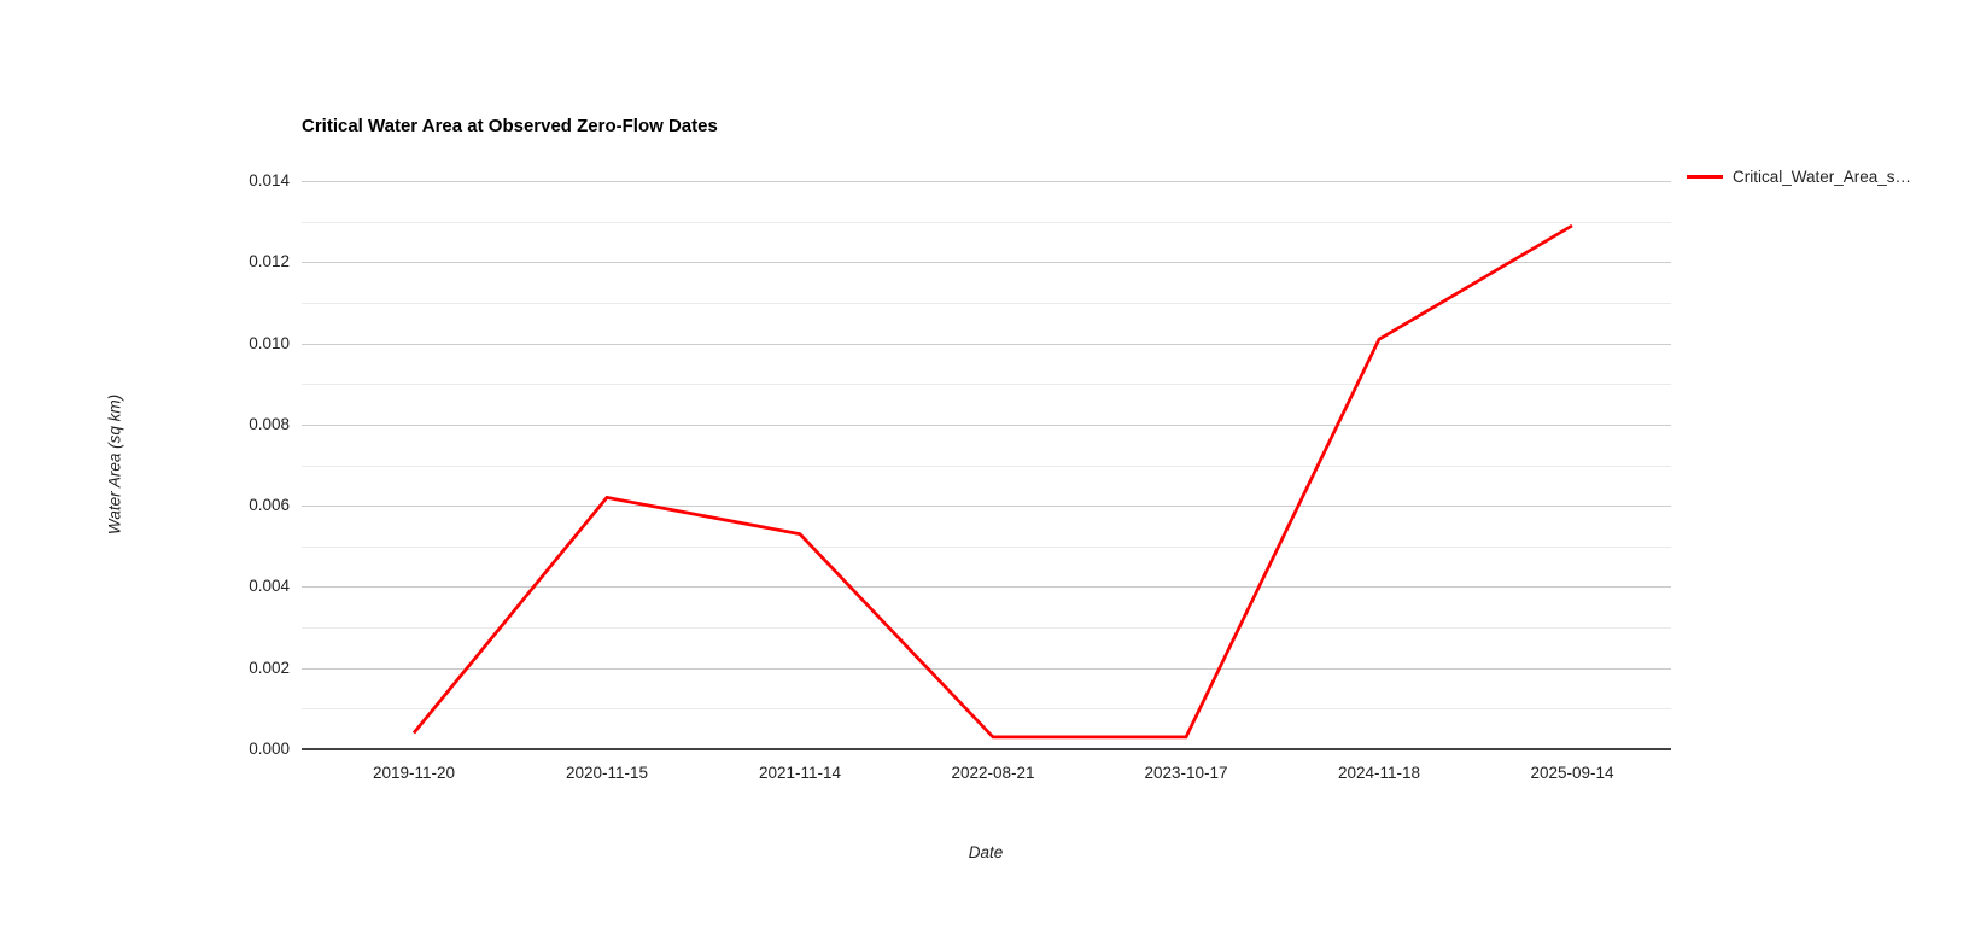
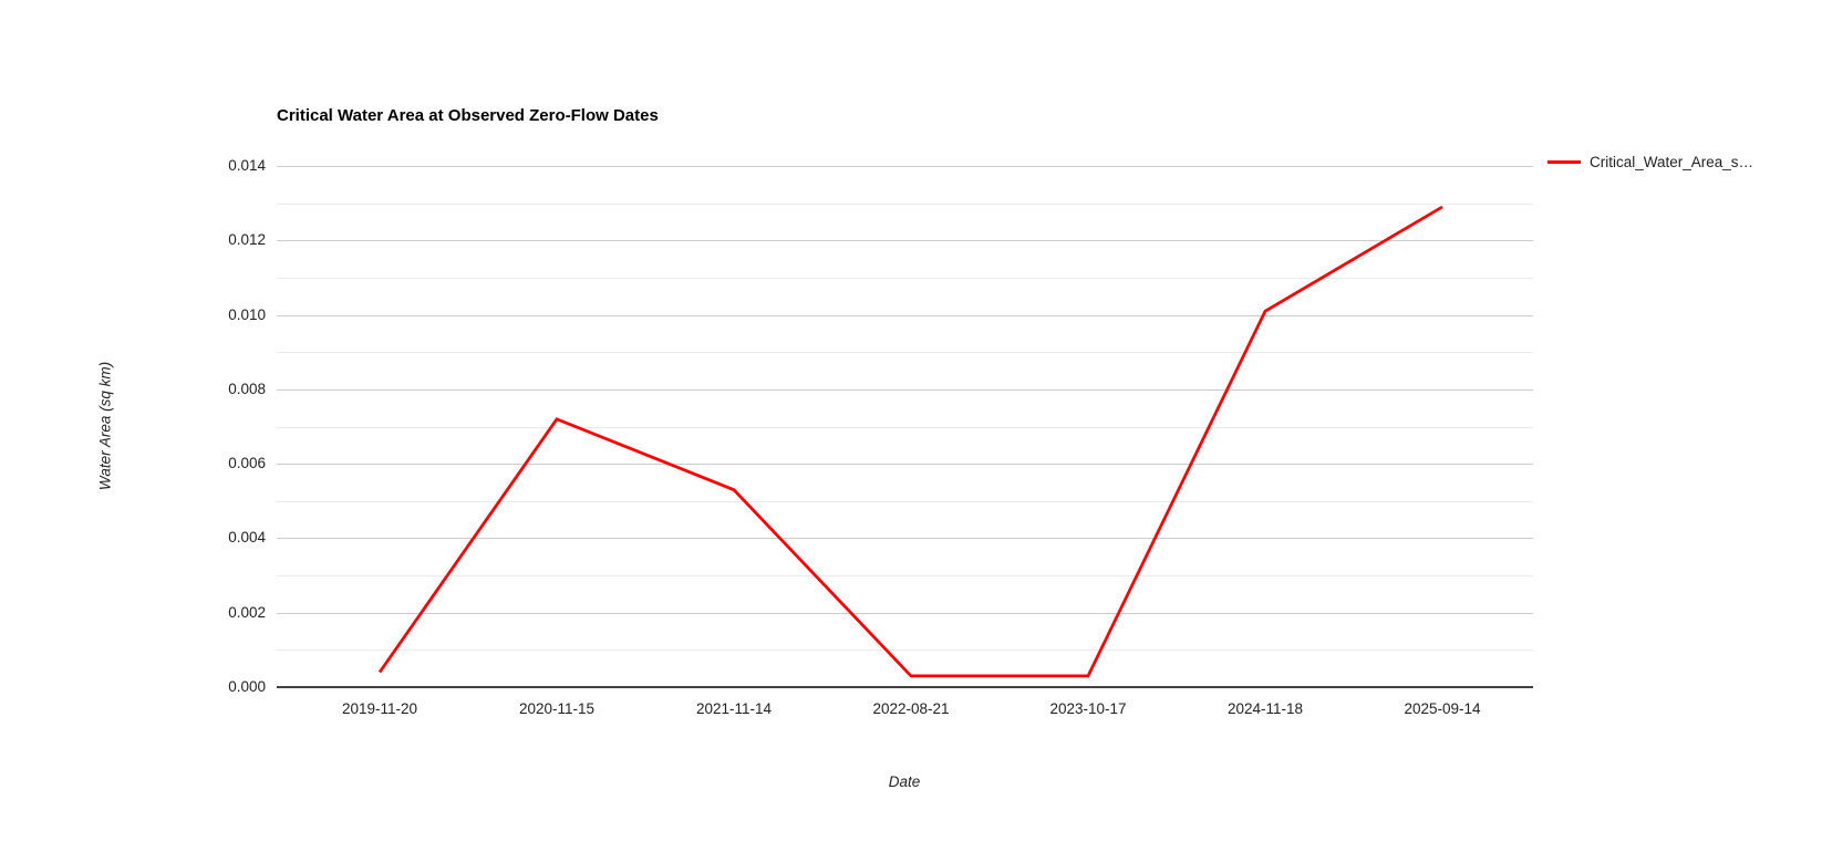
2020-11-15: 0.0062 -> 0.0072
